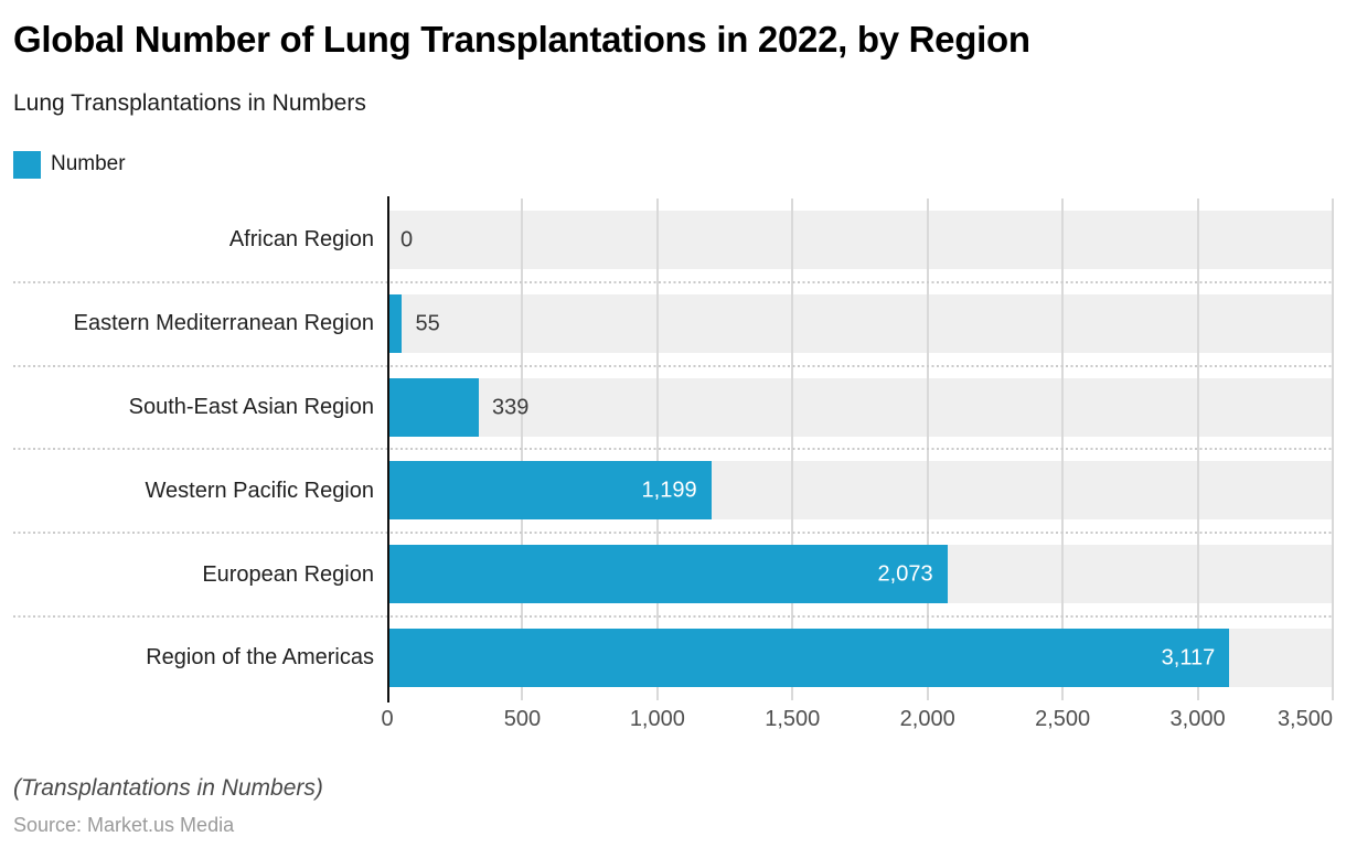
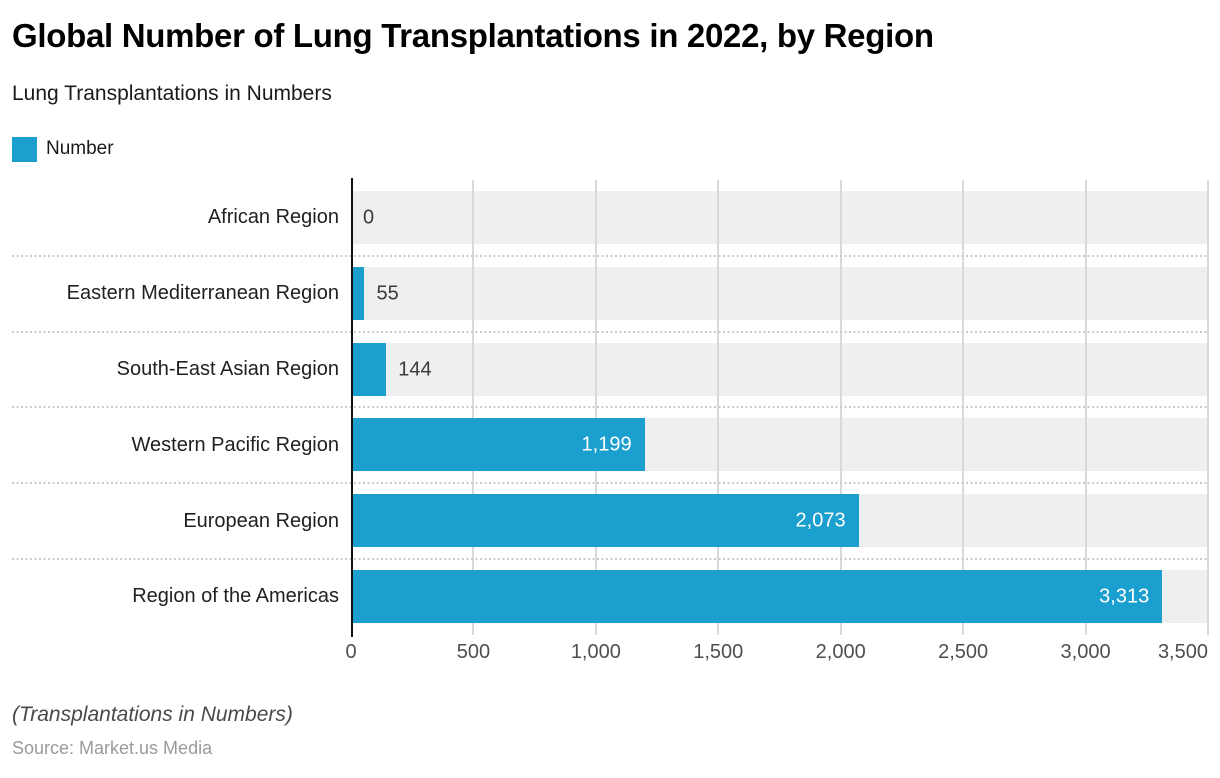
South-East Asian Region: 339 -> 144
Region of the Americas: 3,117 -> 3,313
